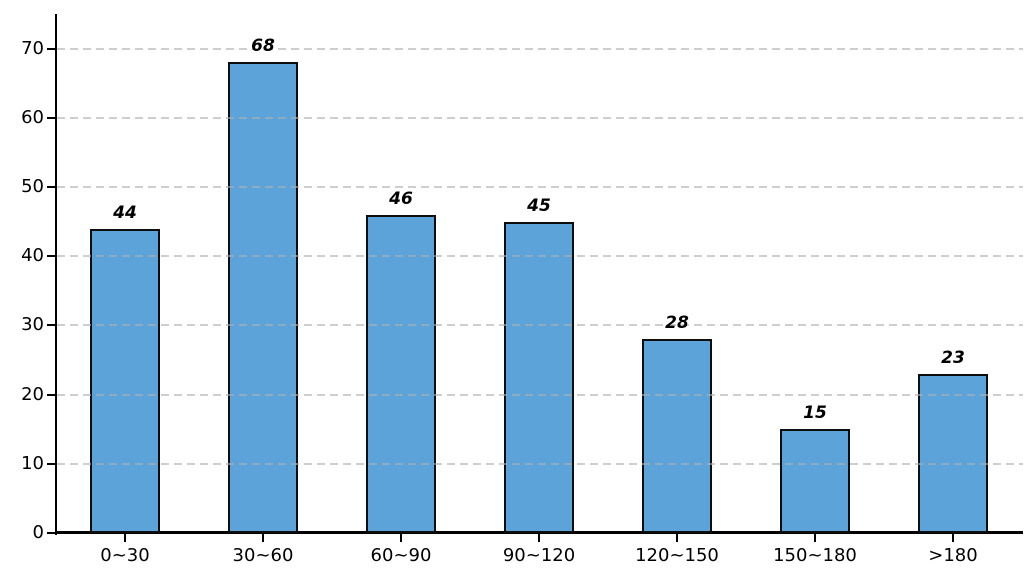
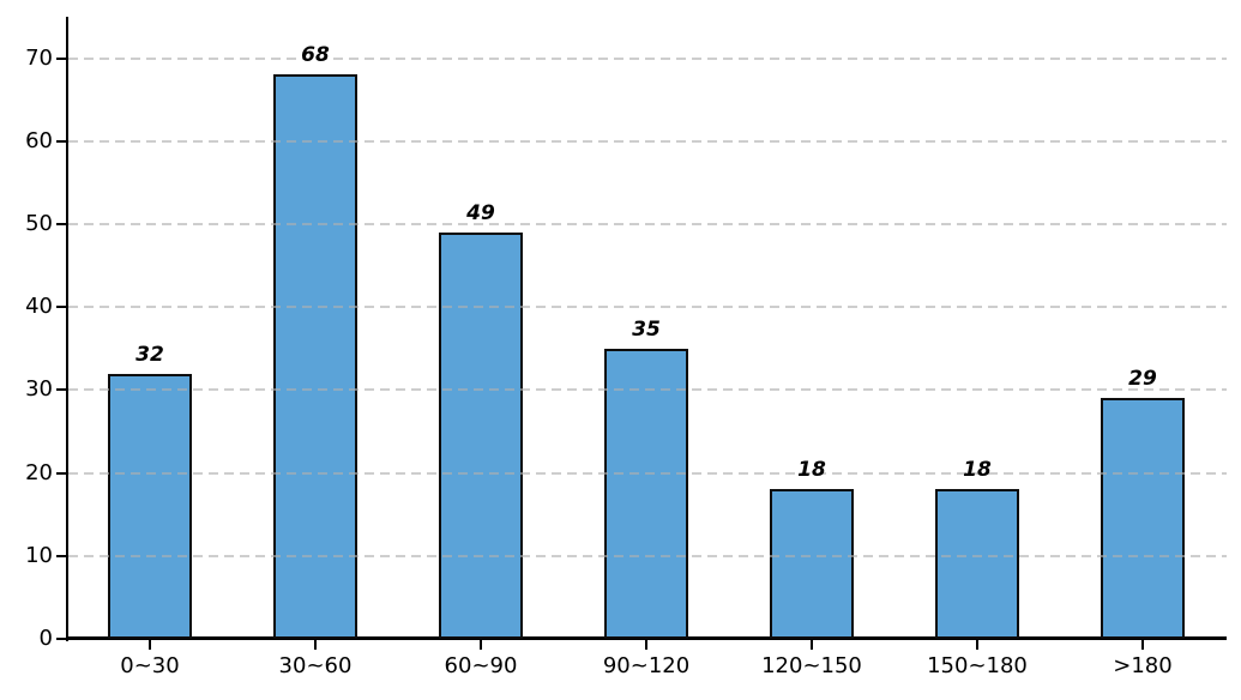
0~30: 44 -> 32
60~90: 46 -> 49
90~120: 45 -> 35
120~150: 28 -> 18
150~180: 15 -> 18
>180: 23 -> 29
